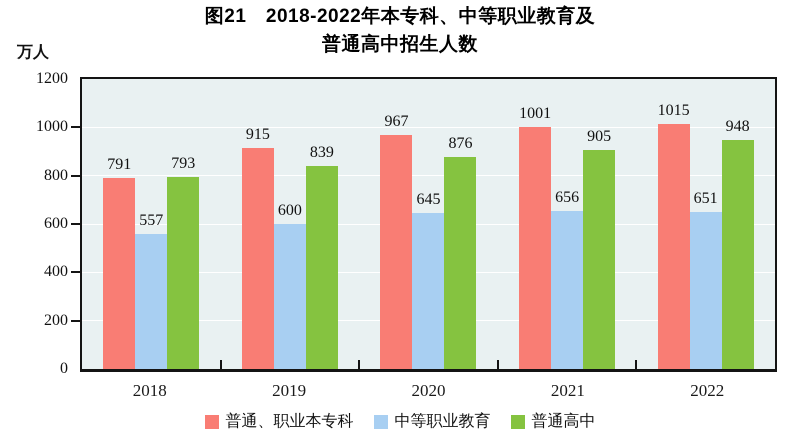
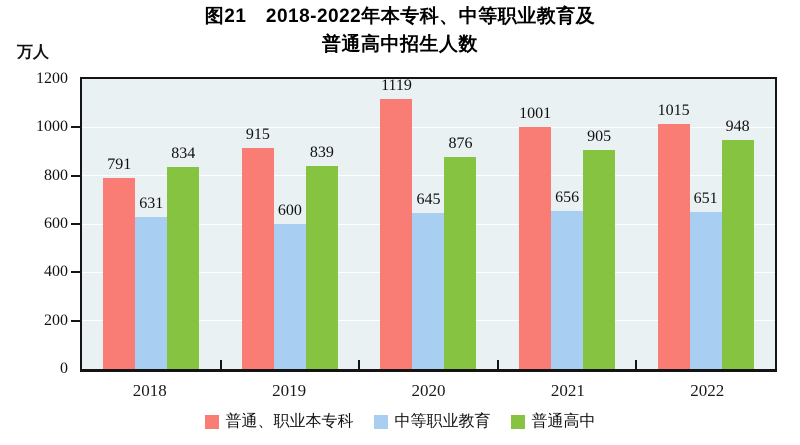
中等职业教育/2018: 557 -> 631
普通高中/2018: 793 -> 834
普通、职业本专科/2020: 967 -> 1119
